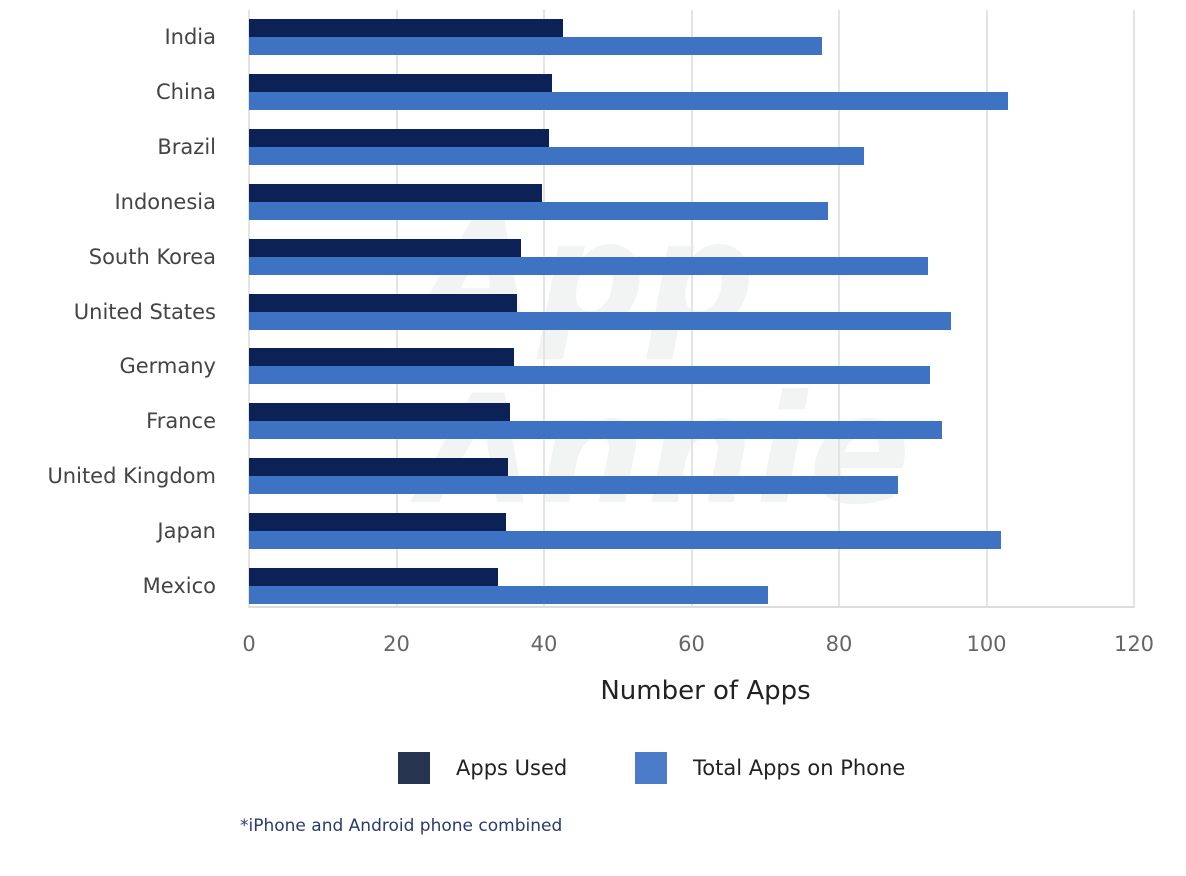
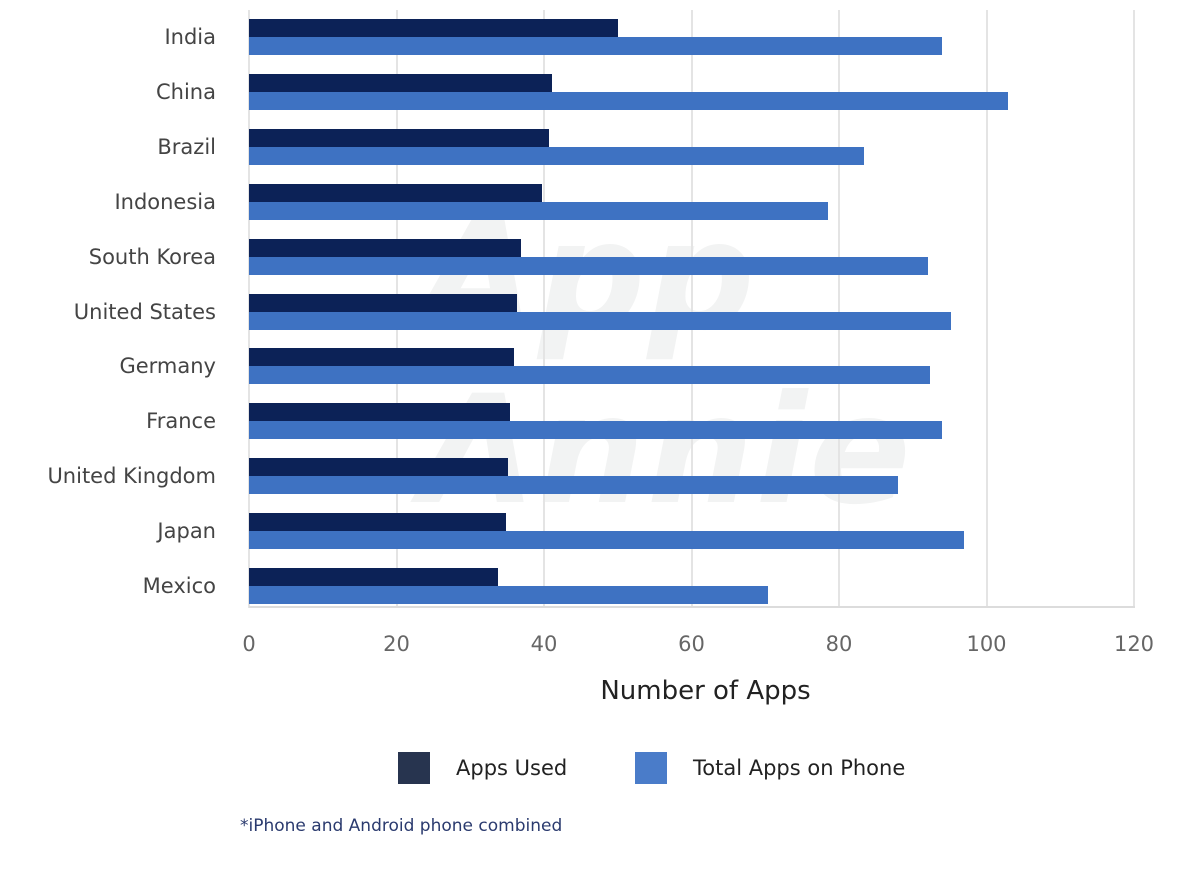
Apps Used/India: 43 -> 50
Total Apps on Phone/India: 78 -> 94
Total Apps on Phone/Japan: 102 -> 97
